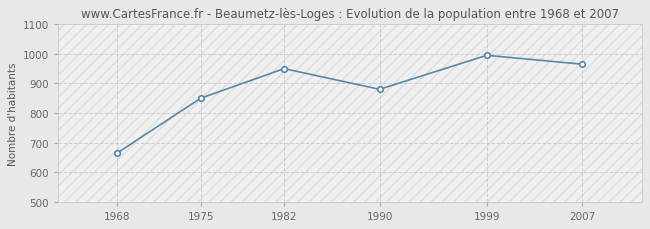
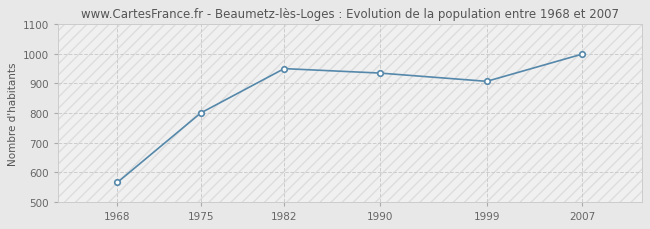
1968: 665 -> 565
1975: 850 -> 800
1990: 880 -> 935
1999: 995 -> 907
2007: 965 -> 999
